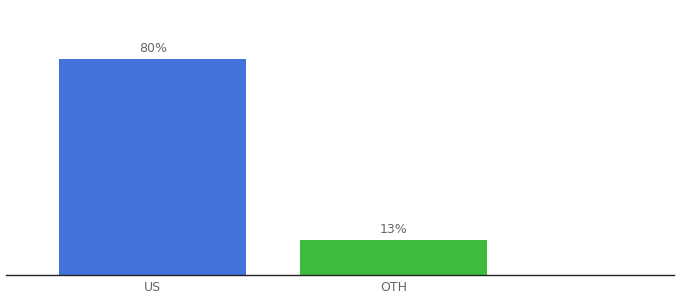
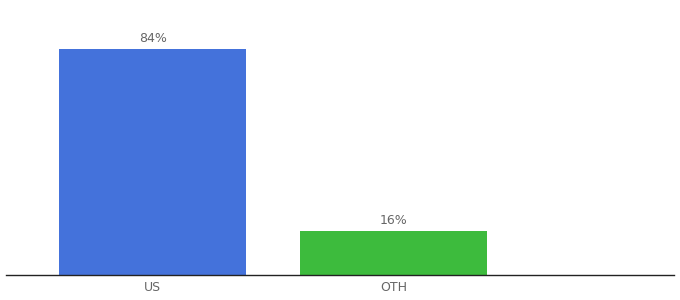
US: 80% -> 84%
OTH: 13% -> 16%
